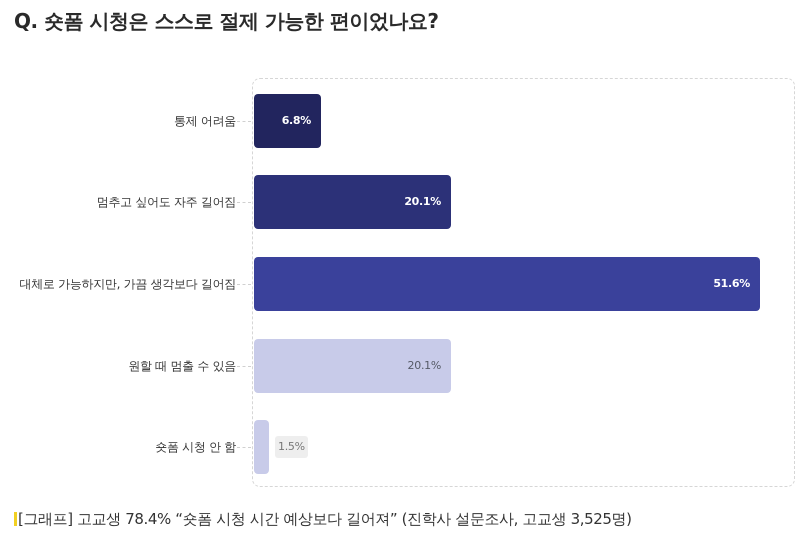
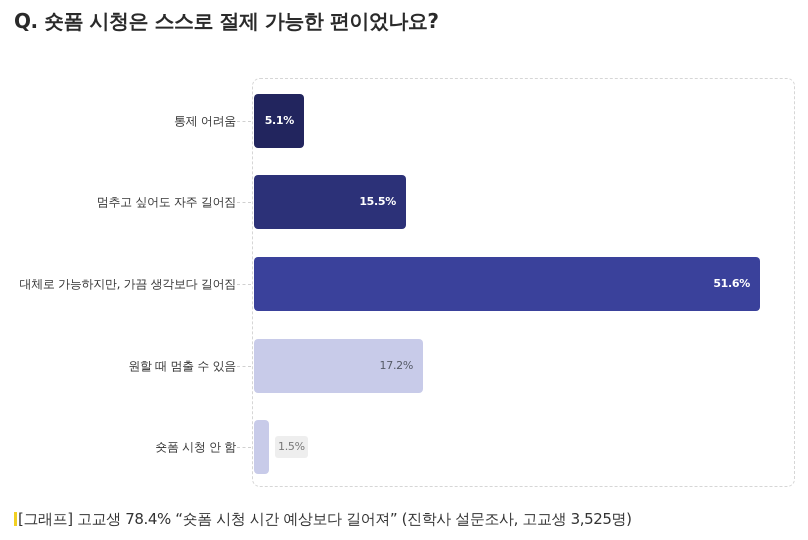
통제 어려움: 6.8% -> 5.1%
멈추고 싶어도 자주 길어짐: 20.1% -> 15.5%
원할 때 멈출 수 있음: 20.1% -> 17.2%
